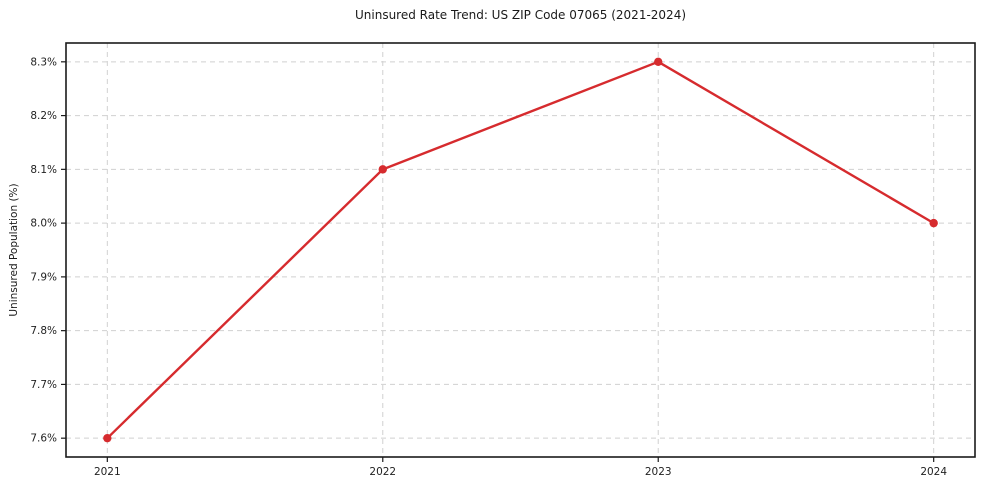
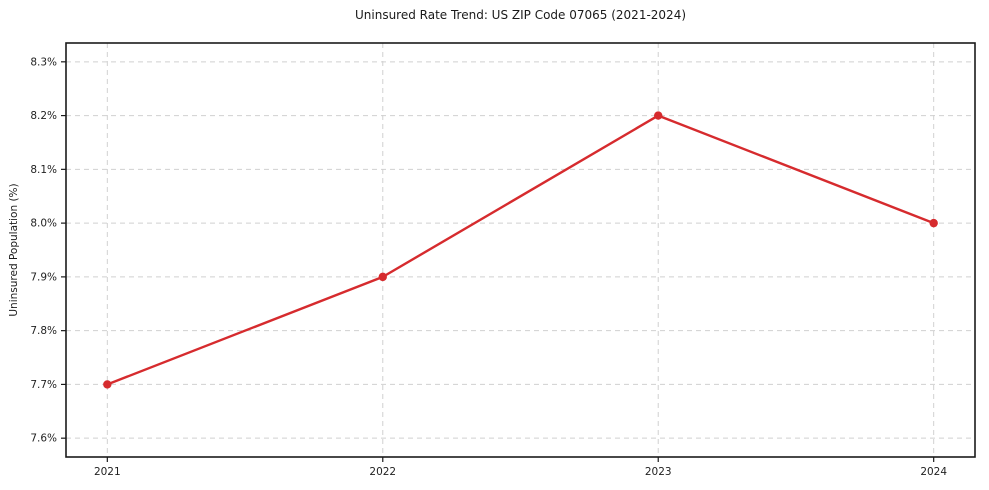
2021: 7.6% -> 7.7%
2022: 8.1% -> 7.9%
2023: 8.3% -> 8.2%
